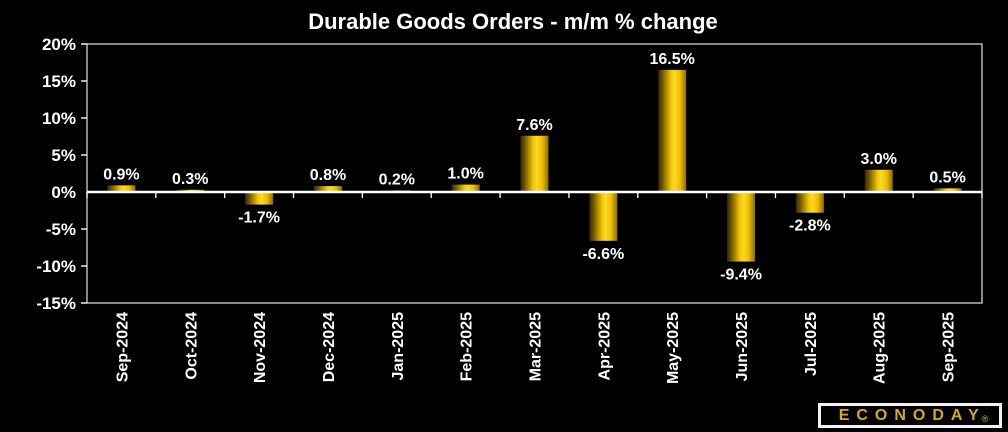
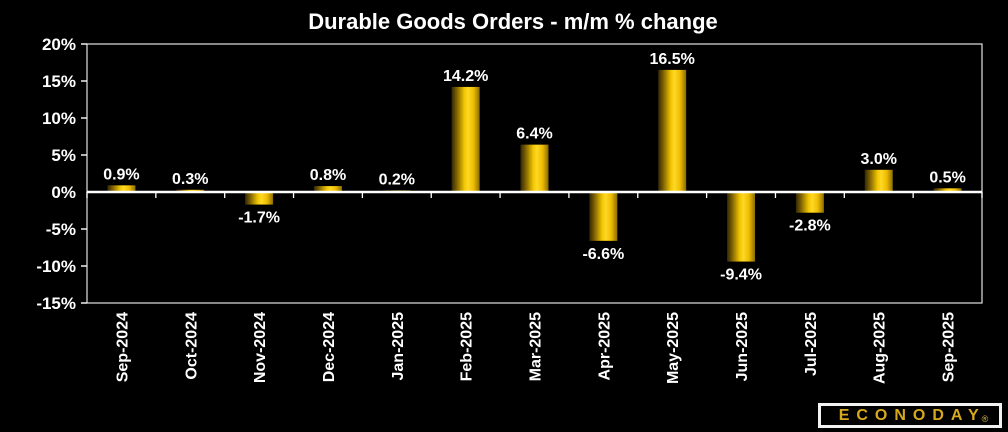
Feb-2025: 1.0% -> 14.2%
Mar-2025: 7.6% -> 6.4%
